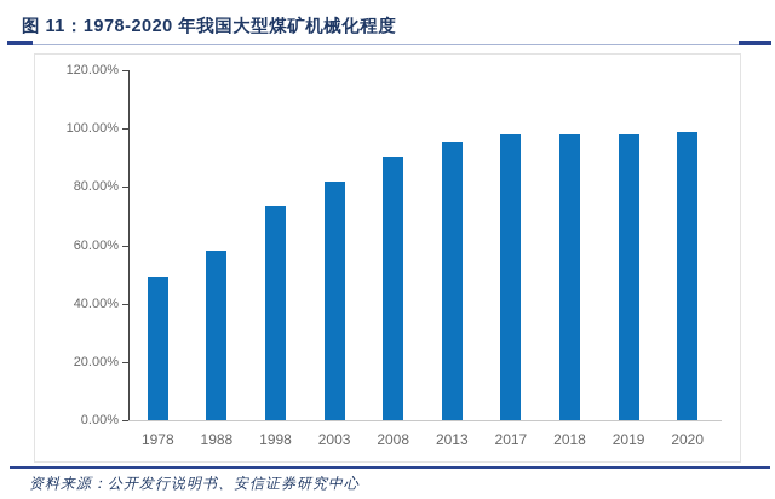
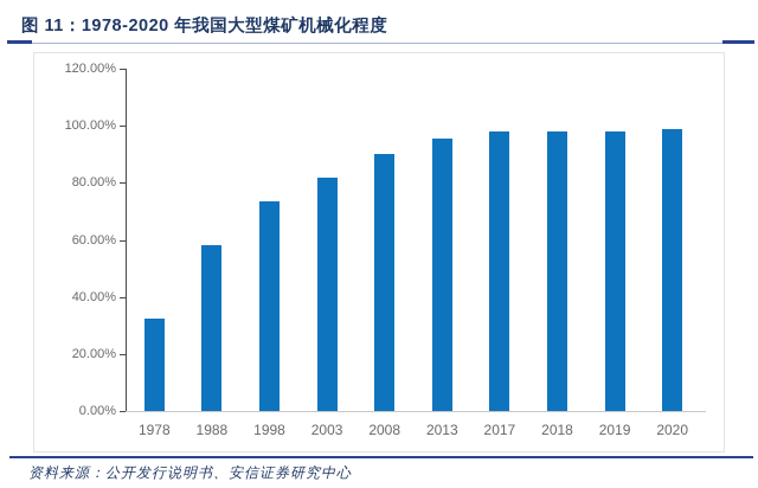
1978: 49% -> 32%
